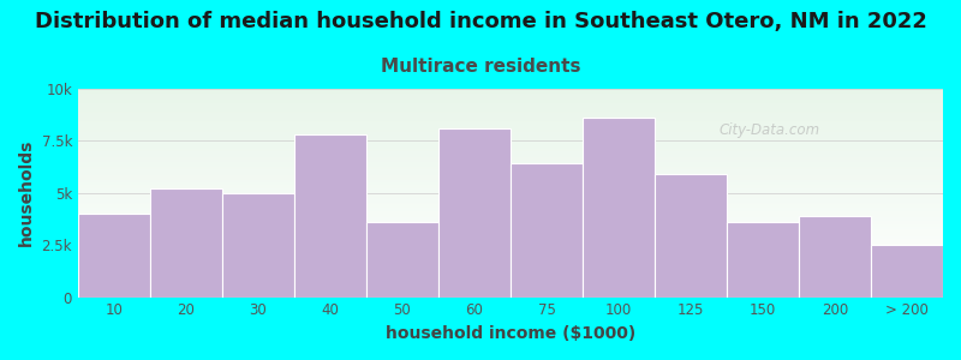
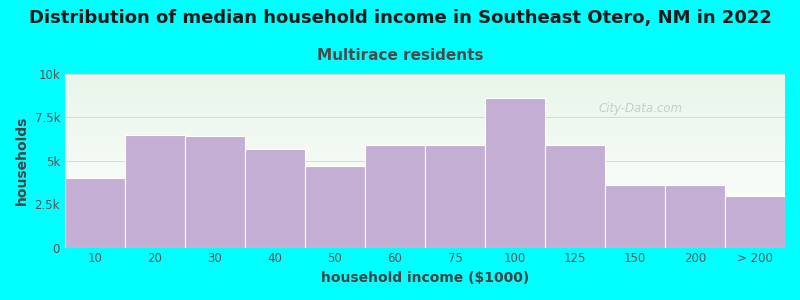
20: 5.2k -> 6.5k
30: 5.0k -> 6.4k
40: 7.8k -> 5.7k
50: 3.6k -> 4.7k
60: 8.1k -> 5.9k
75: 6.4k -> 5.9k
200: 3.9k -> 3.6k
> 200: 2.5k -> 3.0k
